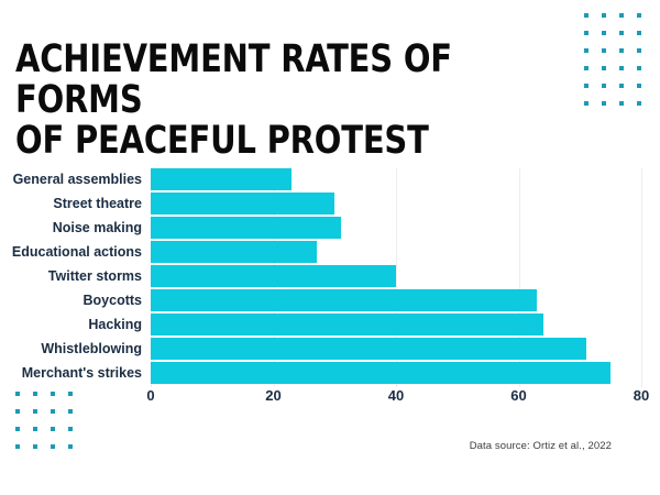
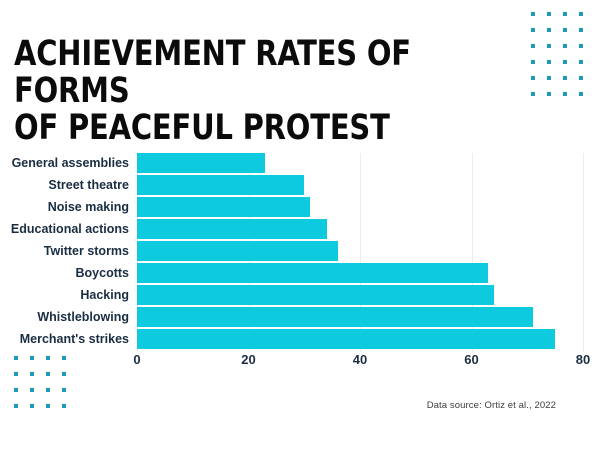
Educational actions: 27 -> 34
Twitter storms: 40 -> 36
